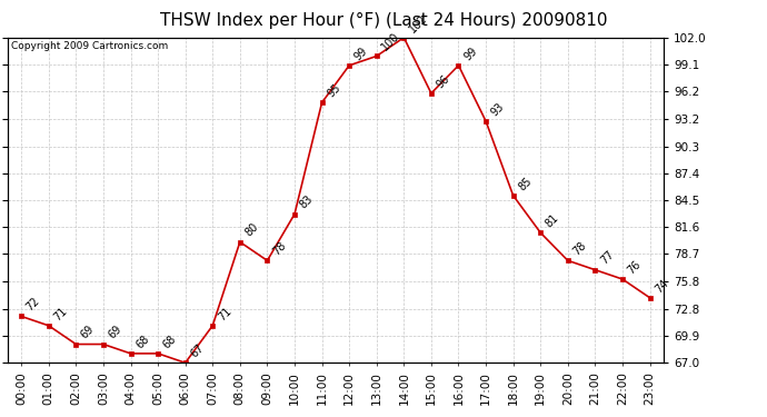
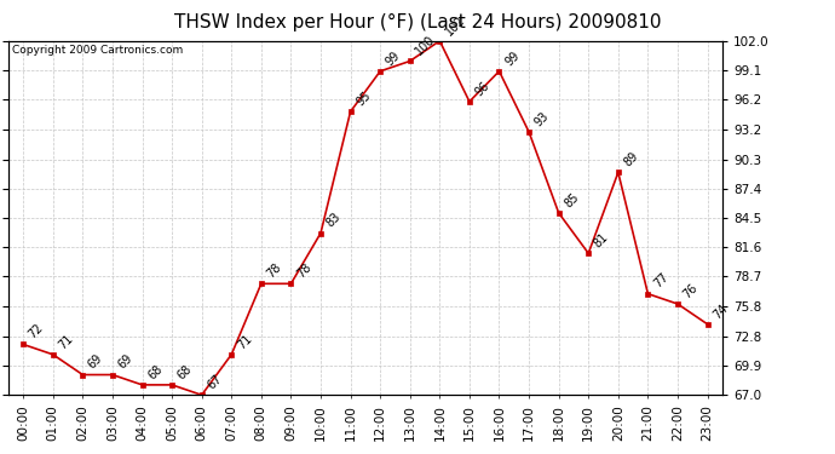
08:00: 80 -> 78
20:00: 78 -> 89
